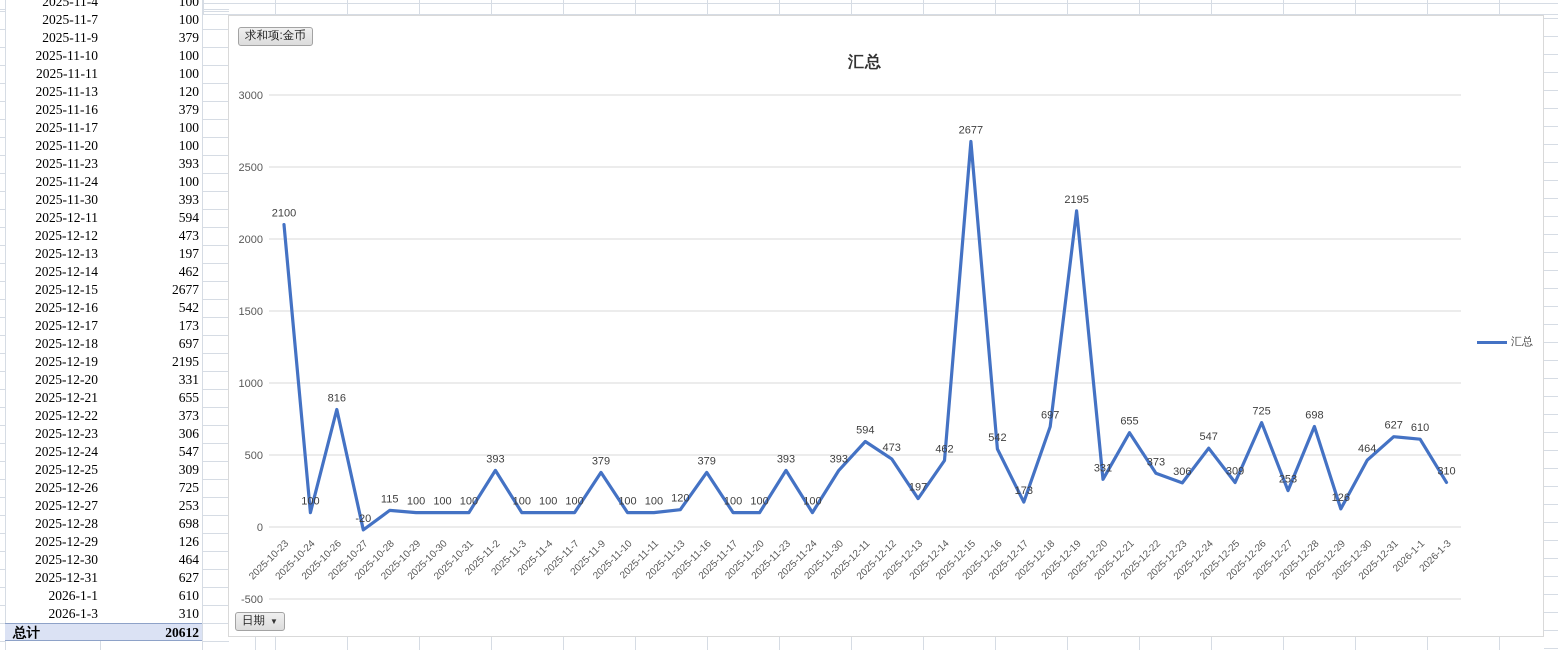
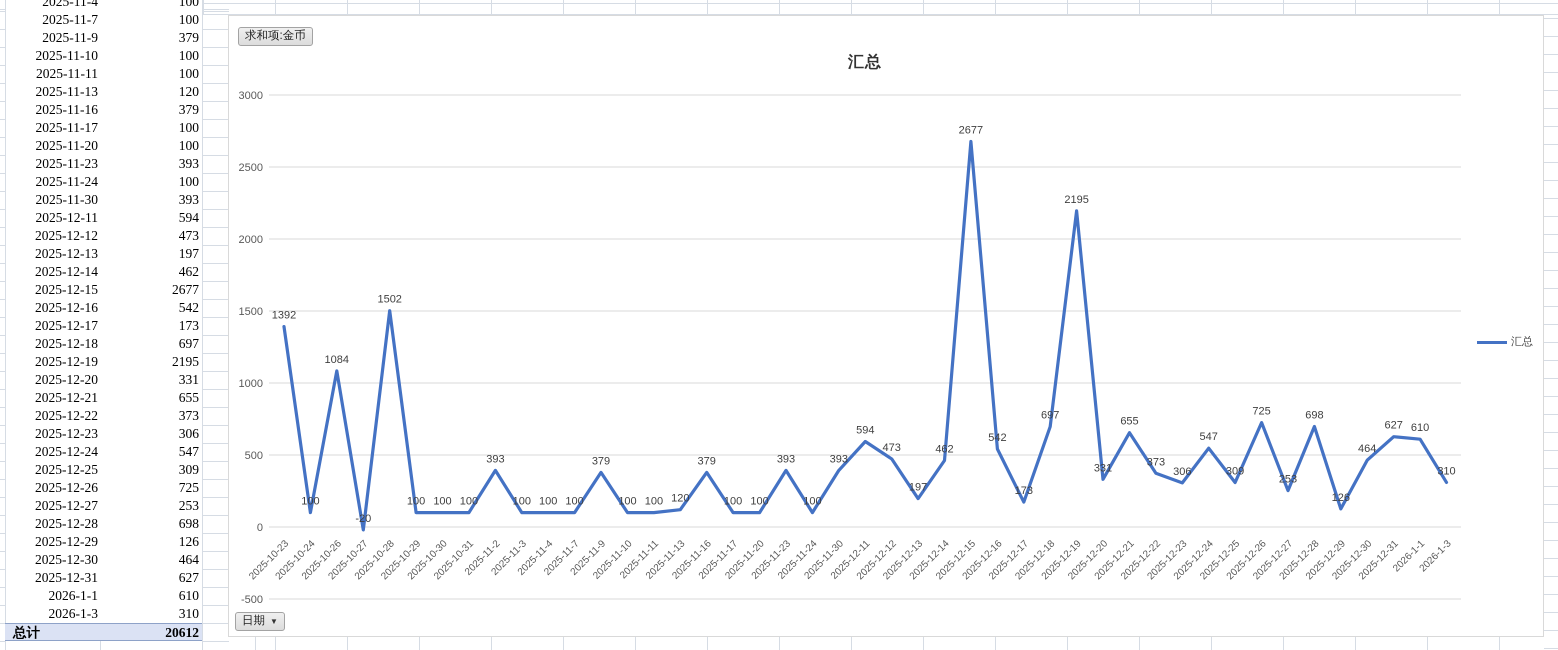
2025-10-23: 2100 -> 1392
2025-10-26: 816 -> 1084
2025-10-28: 115 -> 1502
